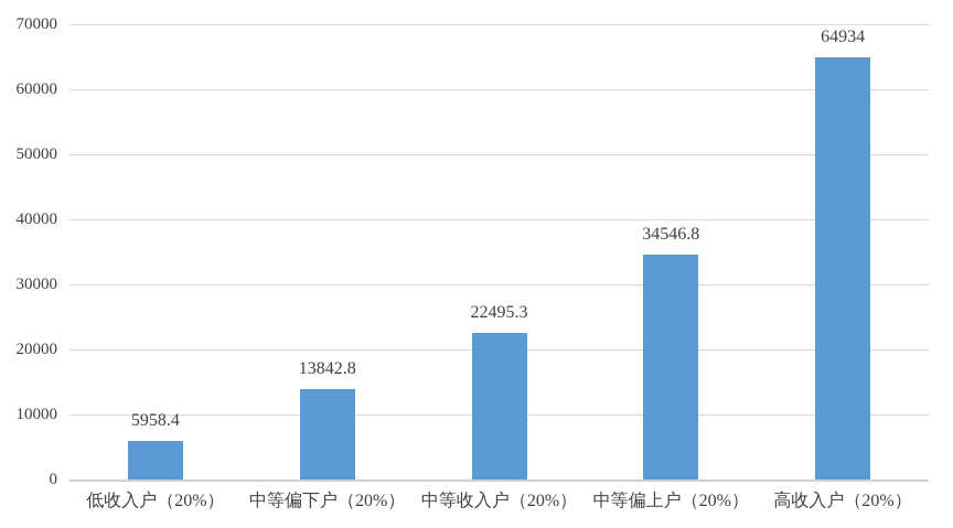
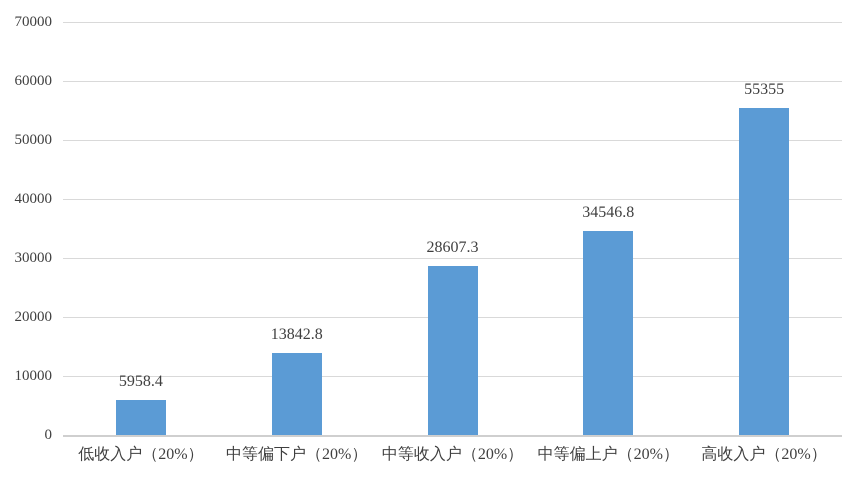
中等收入户（20%）: 22495.3 -> 28607.3
高收入户（20%）: 64934 -> 55355
